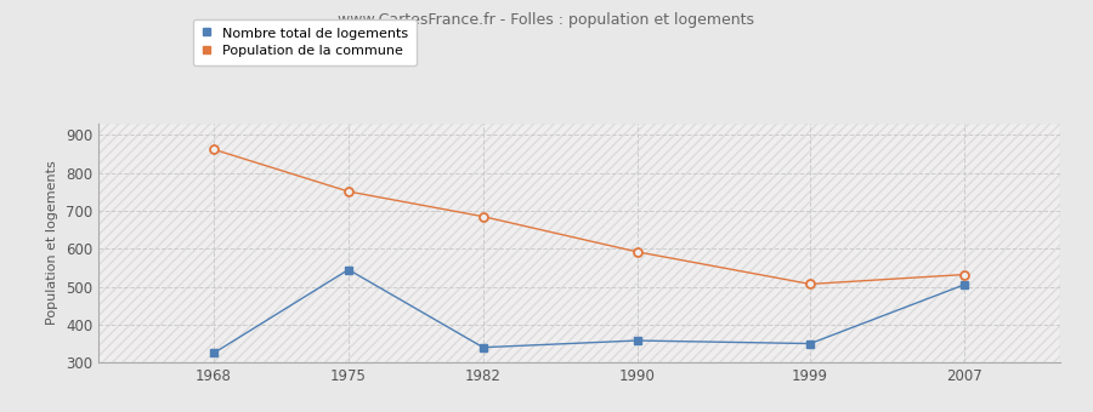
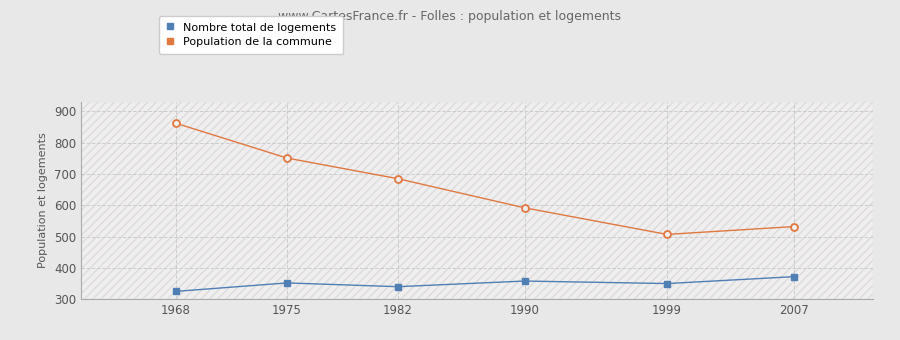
Nombre total de logements/1975: 545 -> 352
Nombre total de logements/2007: 505 -> 372
